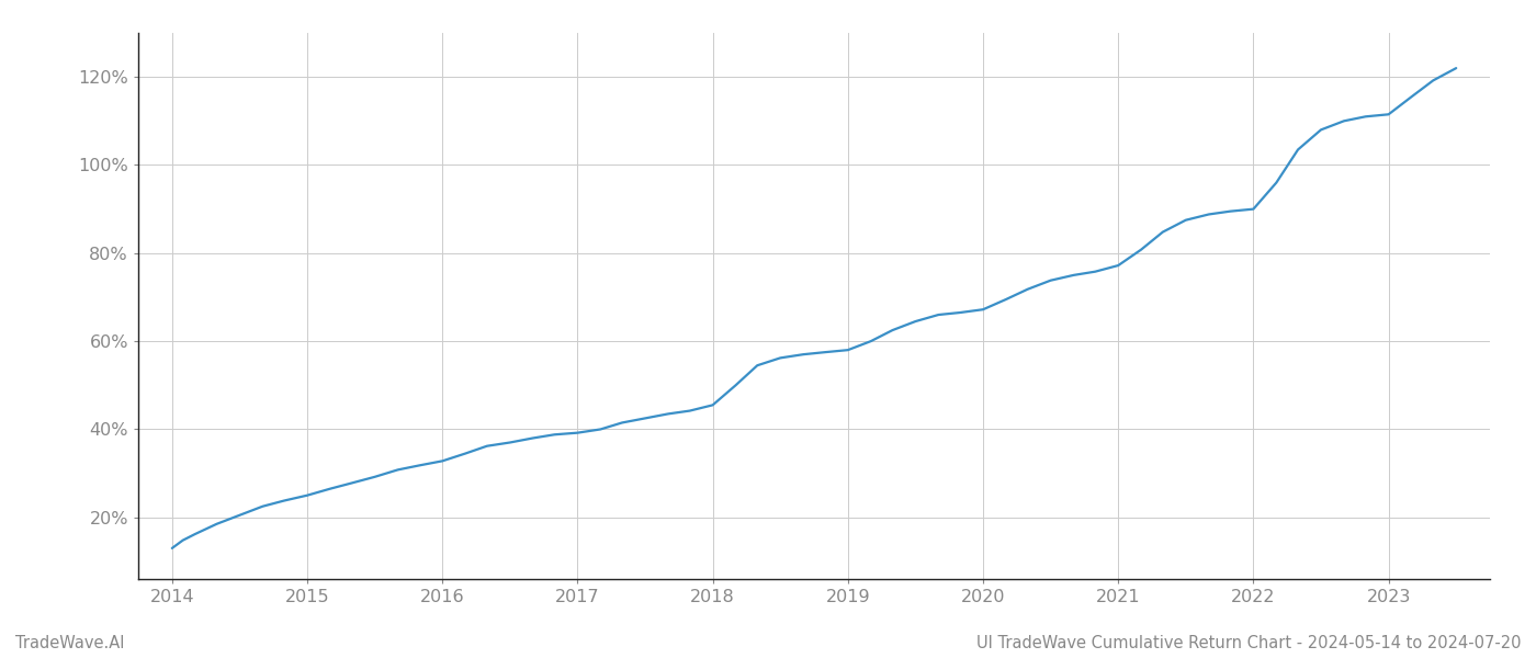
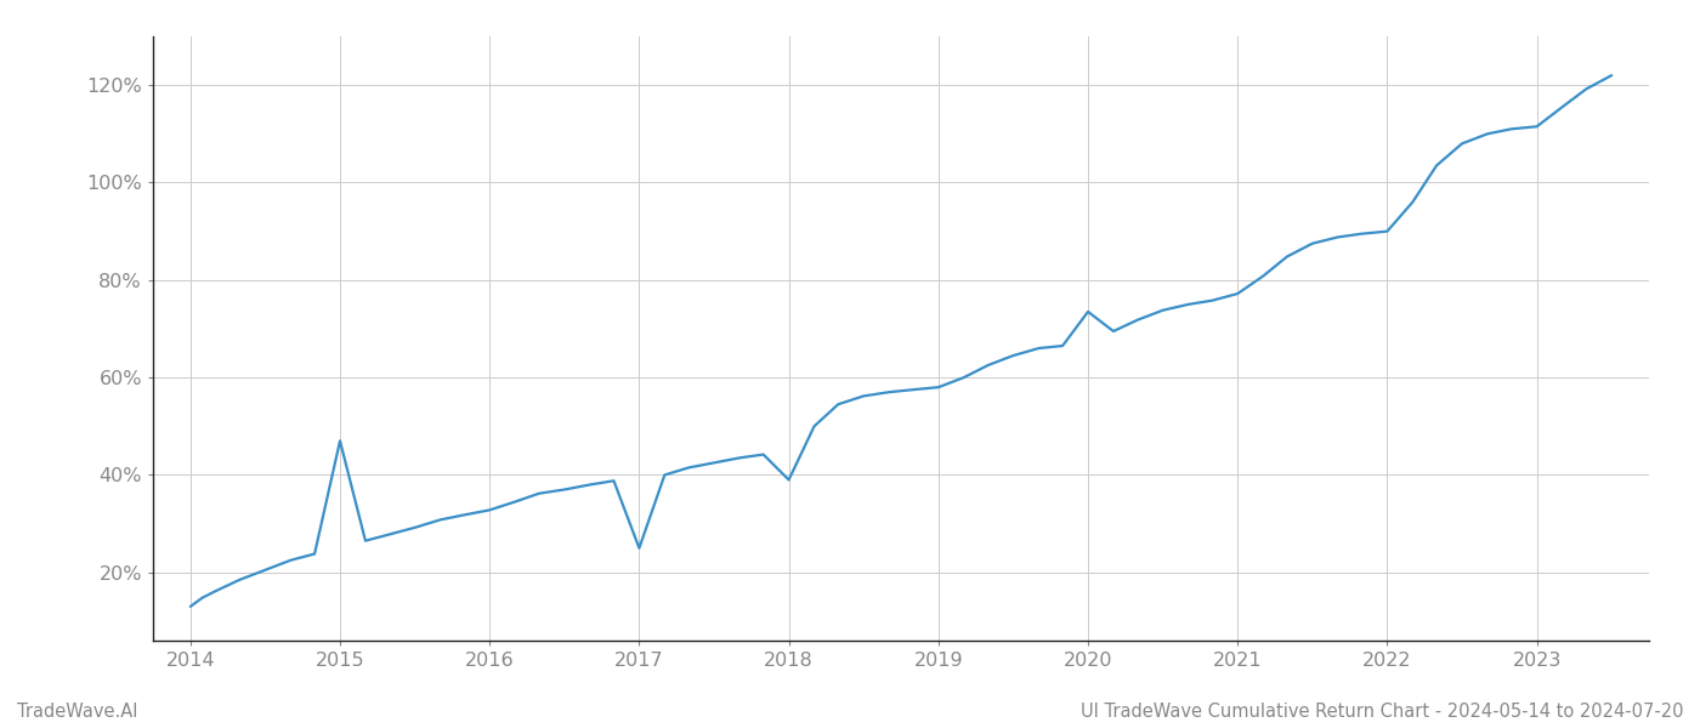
2015: 25.0% -> 47.0%
2017: 39.2% -> 25.0%
2018: 45.5% -> 39.0%
2020: 67.2% -> 73.5%
